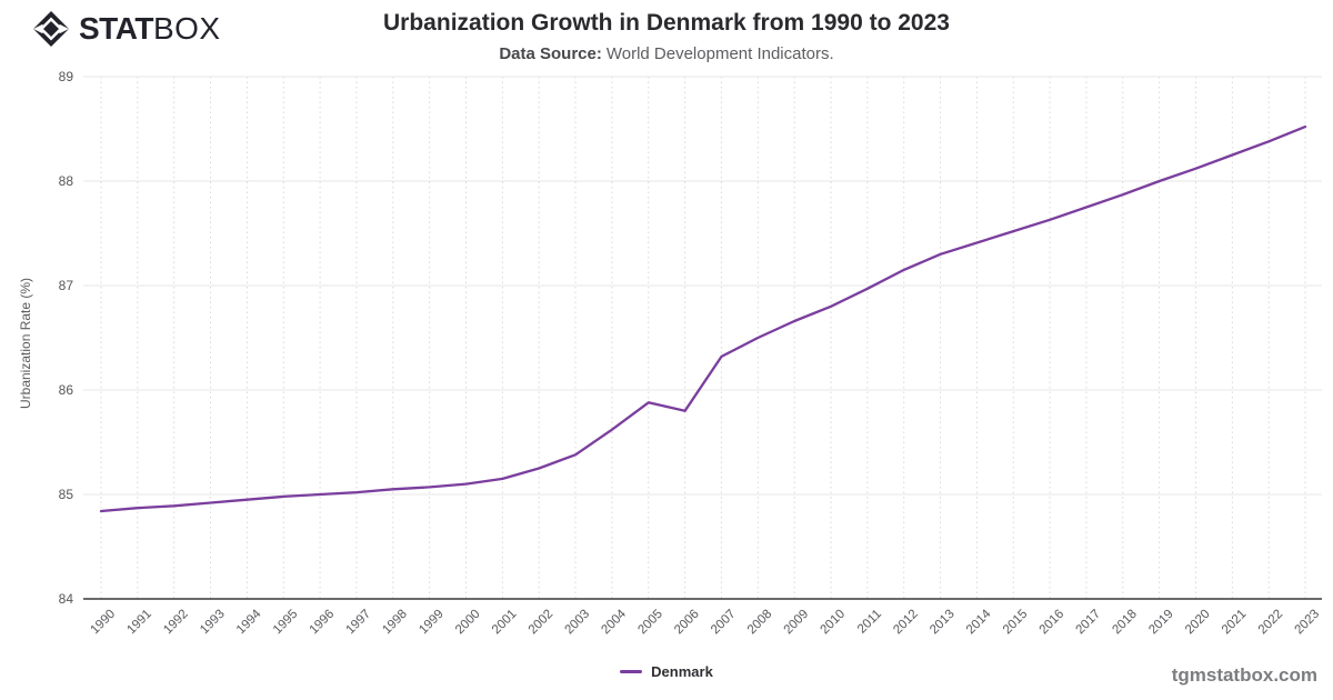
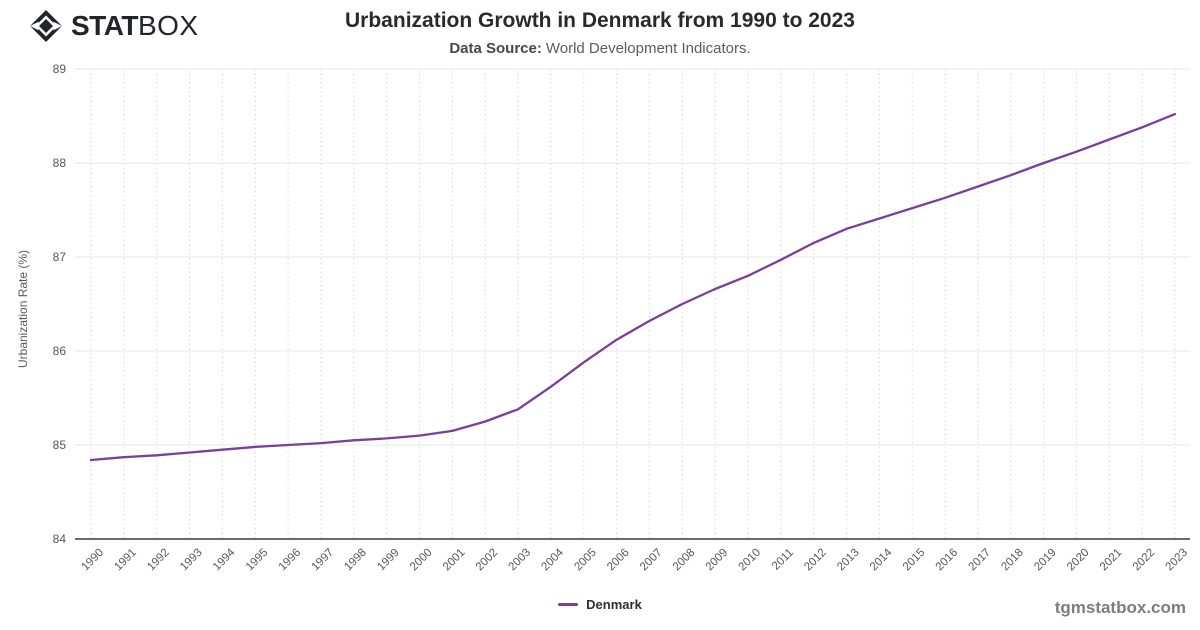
2006: 85.8 -> 86.1
